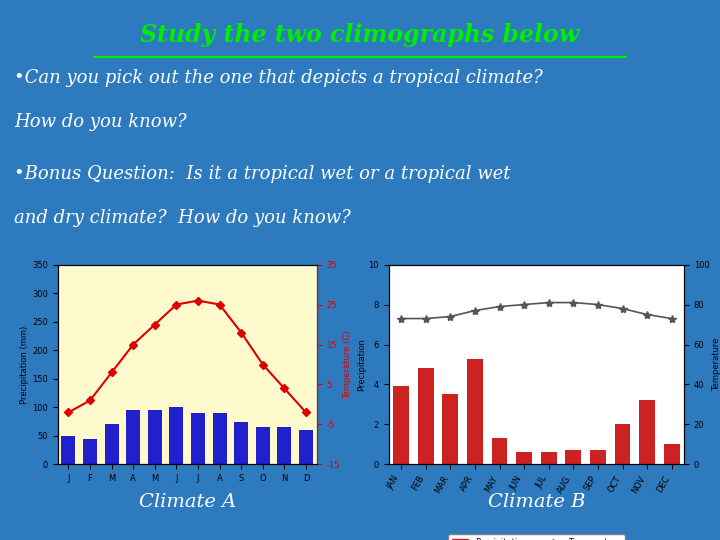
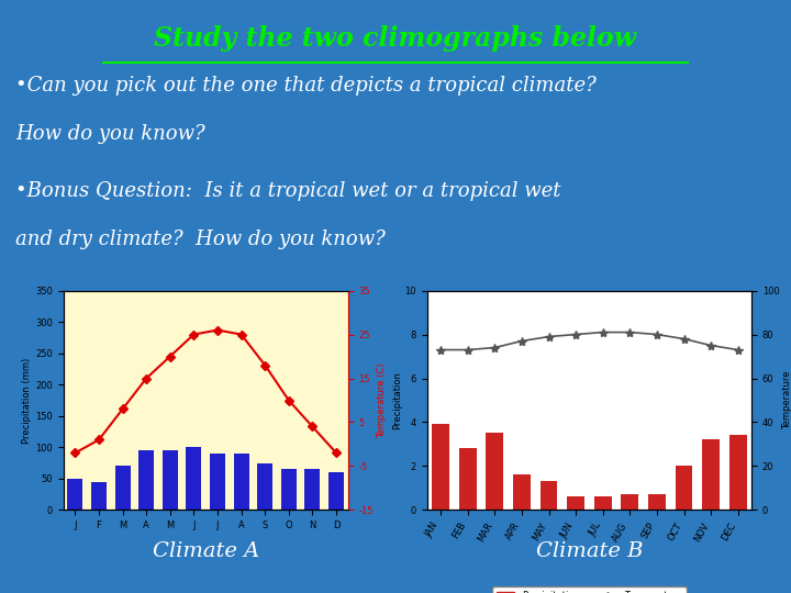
Precipitation/FEB: 4.8 -> 2.8
Precipitation/APR: 5.3 -> 1.6
Precipitation/DEC: 1.0 -> 3.4
